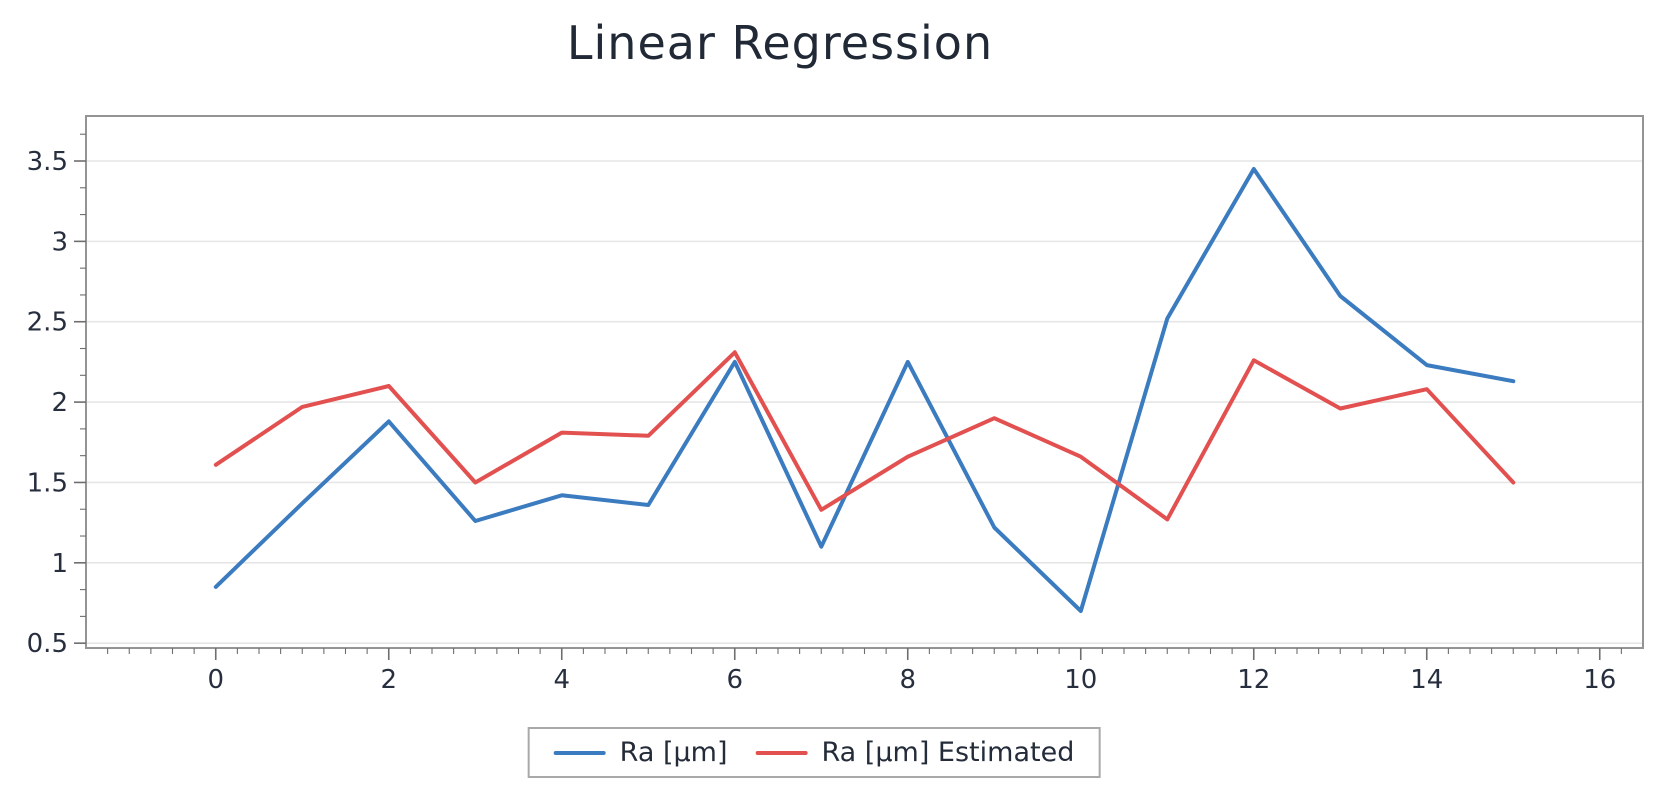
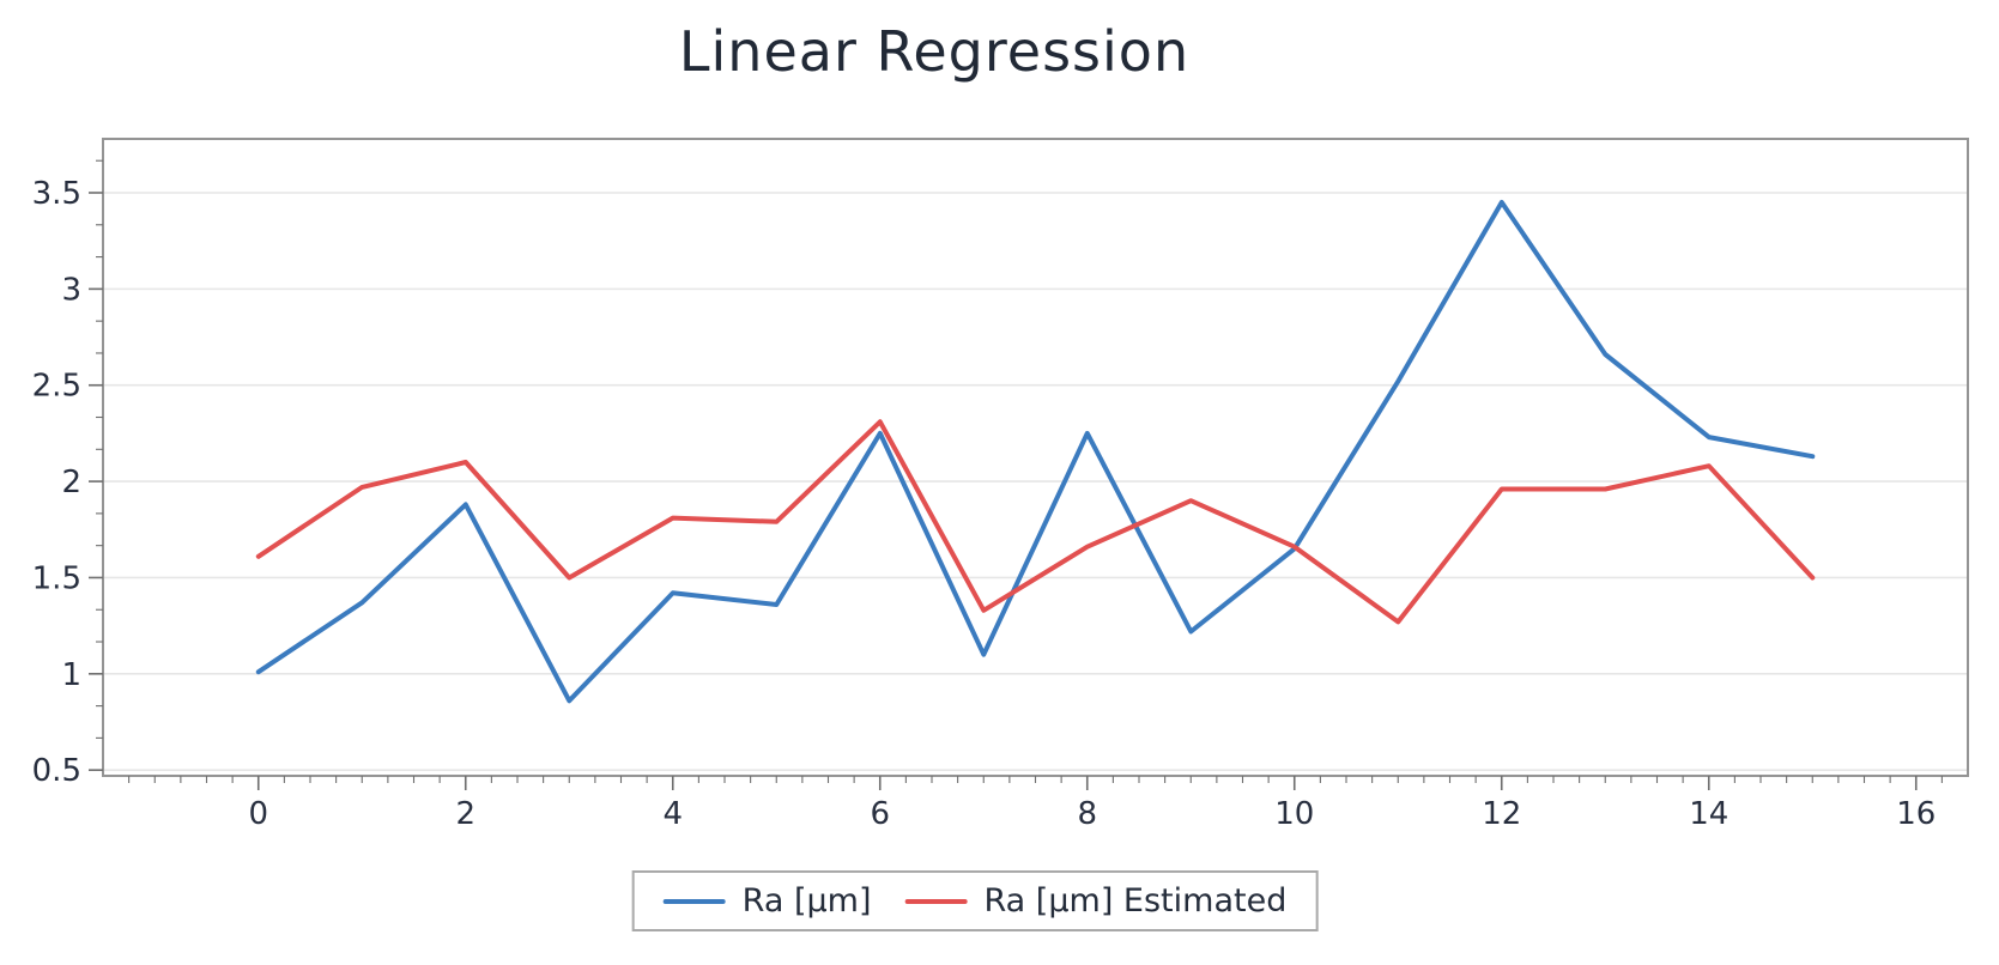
Ra [μm]/0: 0.85 -> 1.01
Ra [μm]/3: 1.26 -> 0.86
Ra [μm]/10: 0.70 -> 1.65
Ra [μm] Estimated/12: 2.26 -> 1.96
